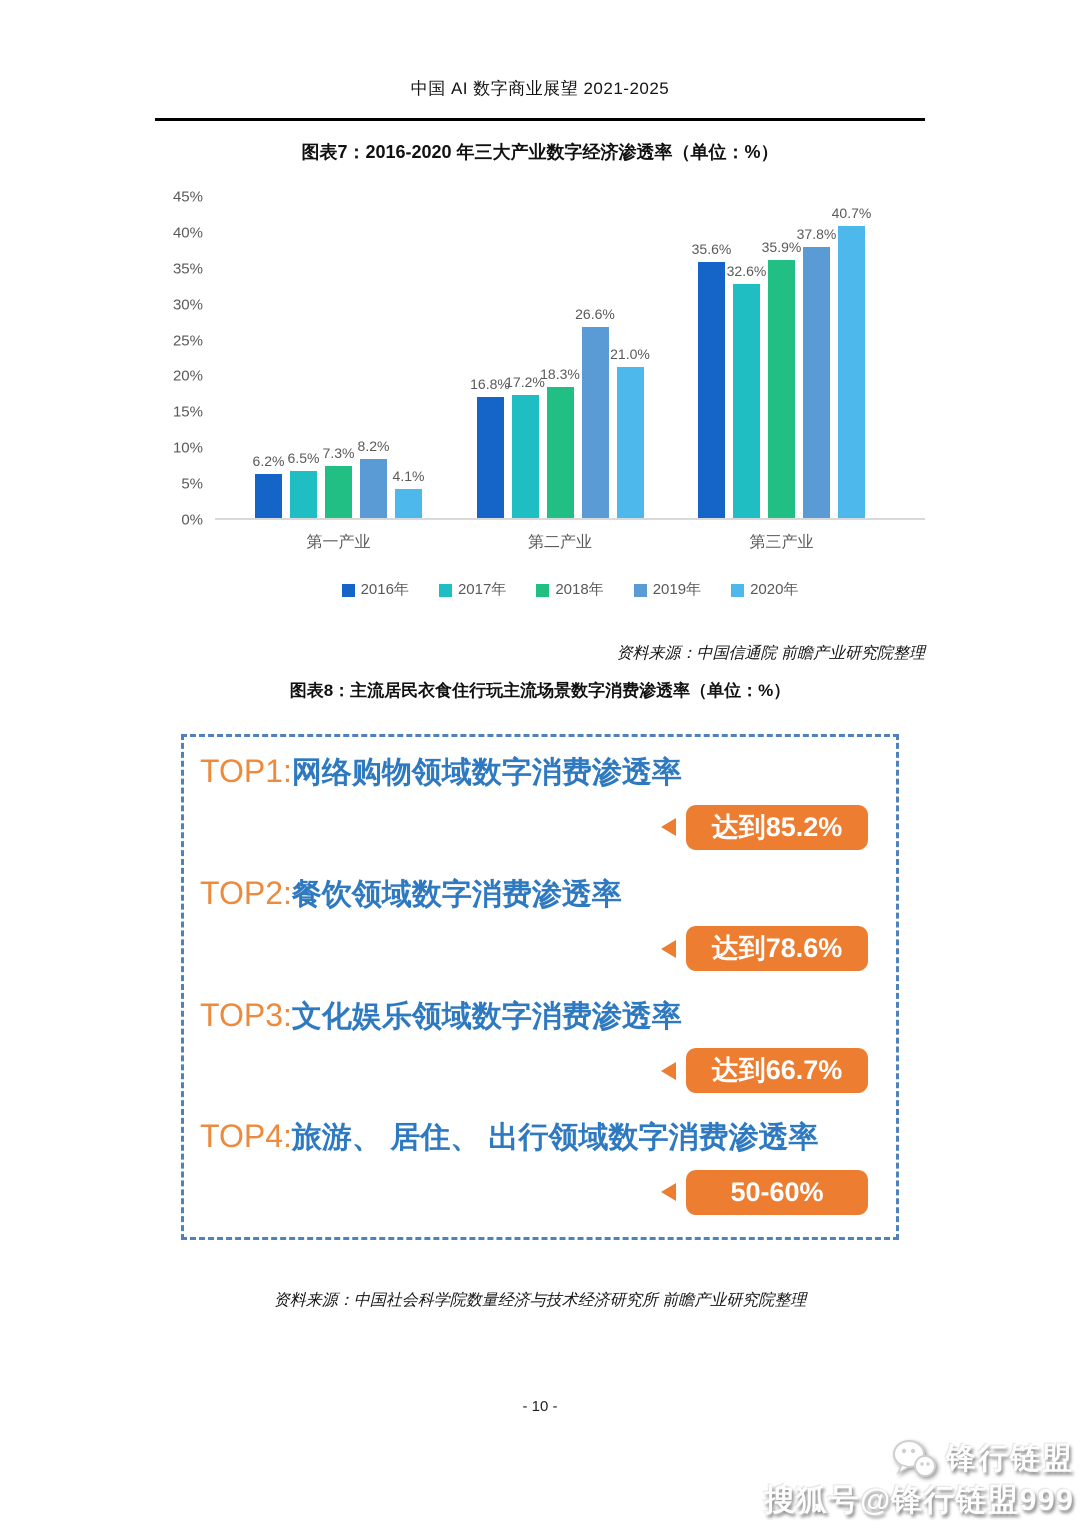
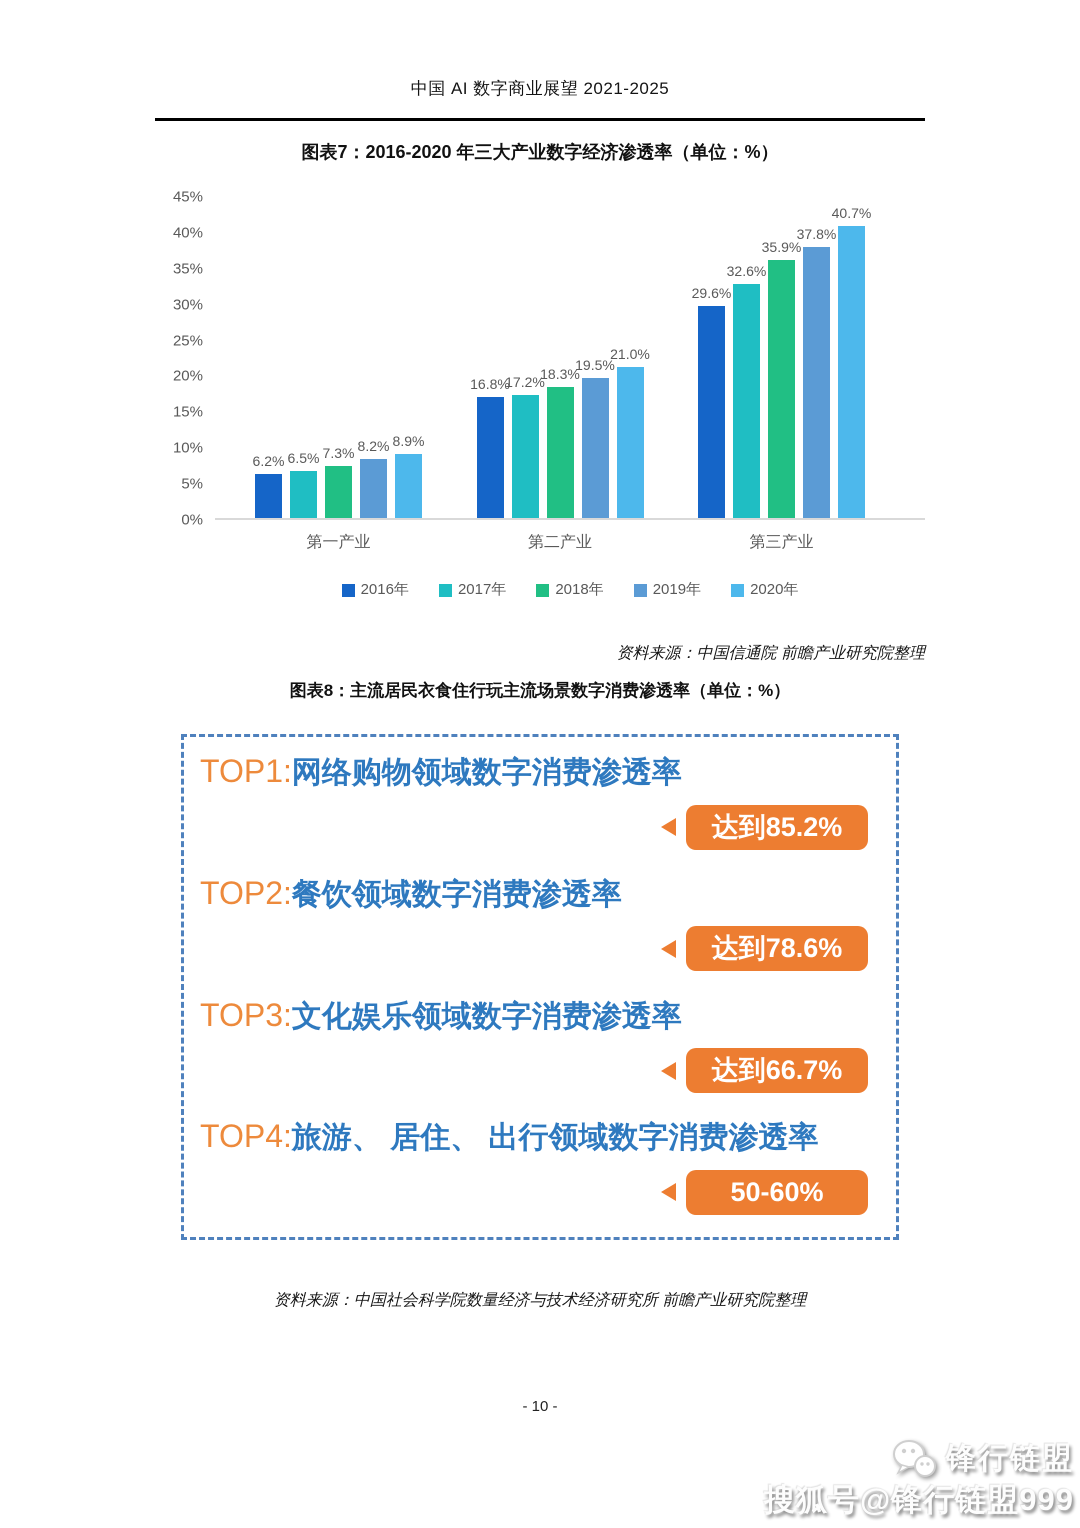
2020年/第一产业: 4.1% -> 8.9%
2019年/第二产业: 26.6% -> 19.5%
2016年/第三产业: 35.6% -> 29.6%
